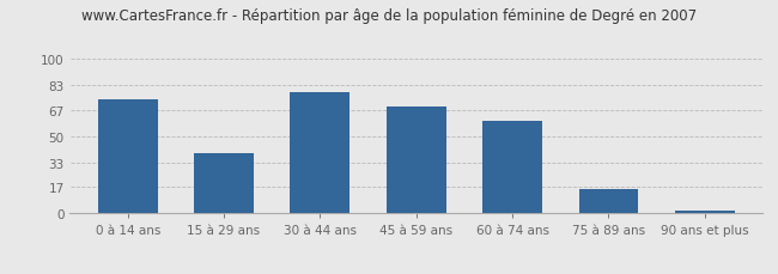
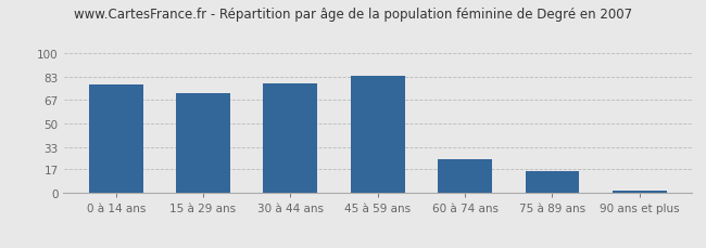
0 à 14 ans: 74 -> 78
15 à 29 ans: 39 -> 72
45 à 59 ans: 69 -> 84
60 à 74 ans: 60 -> 24
